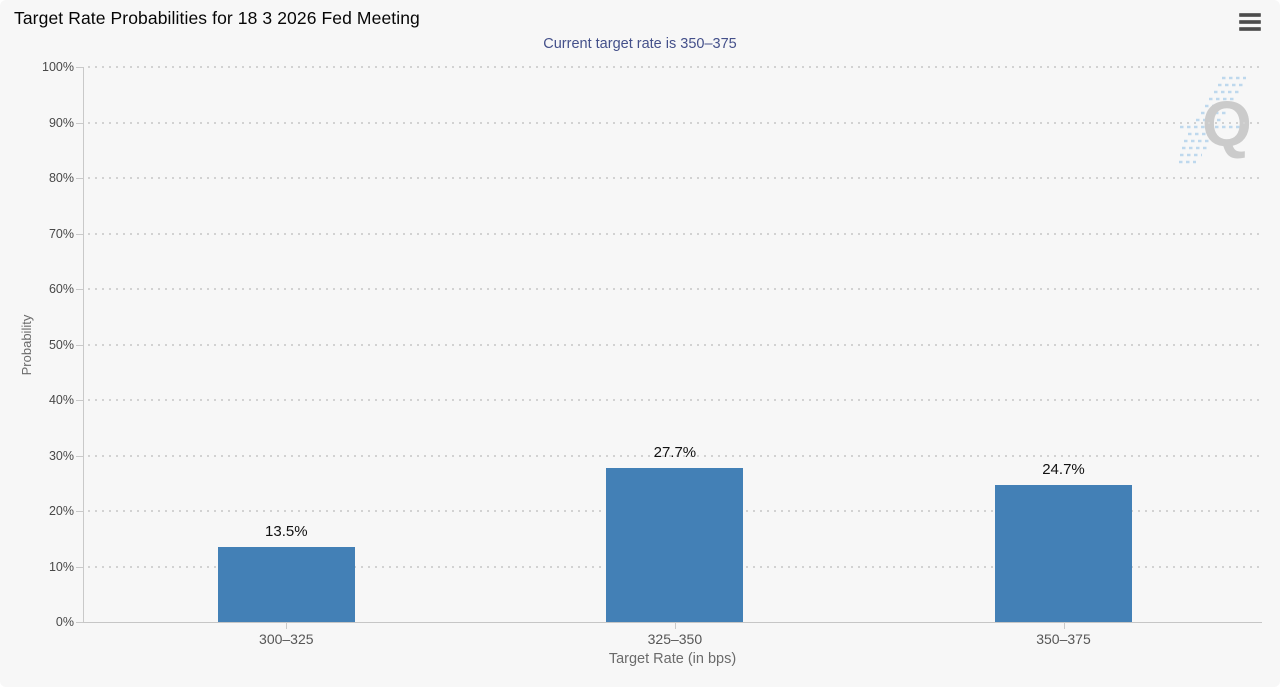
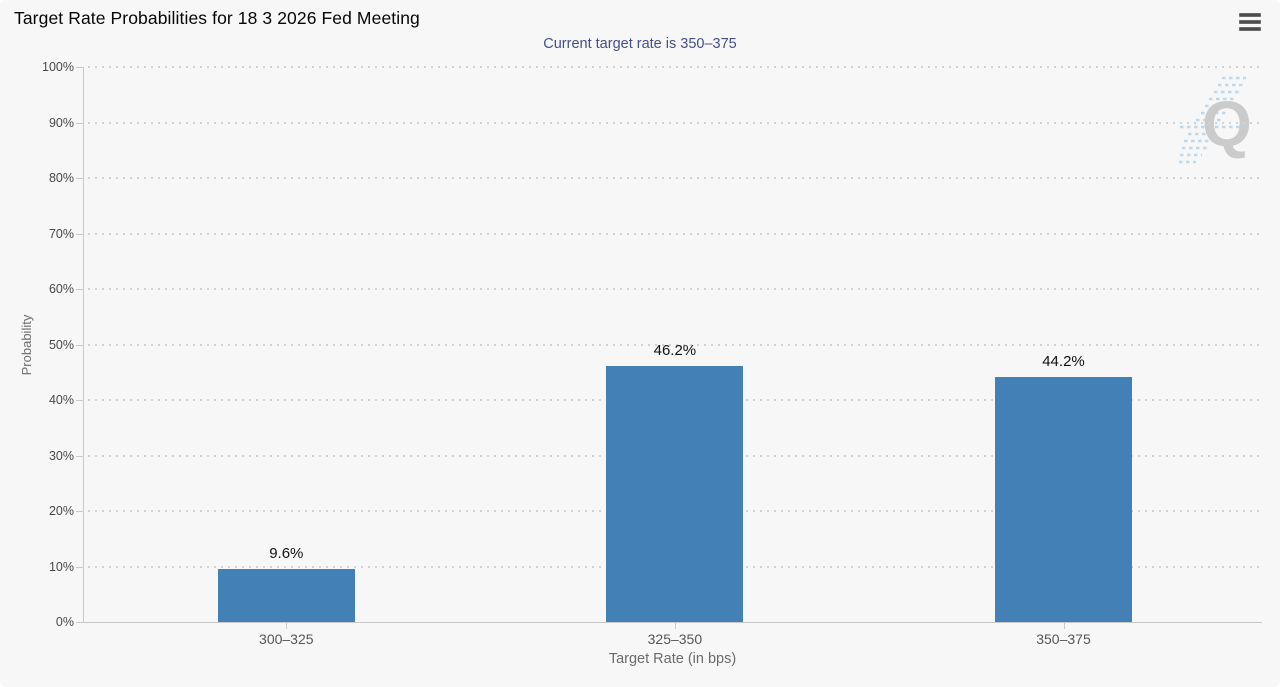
300–325: 13.5% -> 9.6%
325–350: 27.7% -> 46.2%
350–375: 24.7% -> 44.2%
